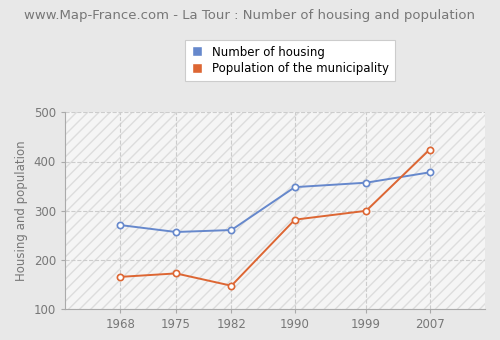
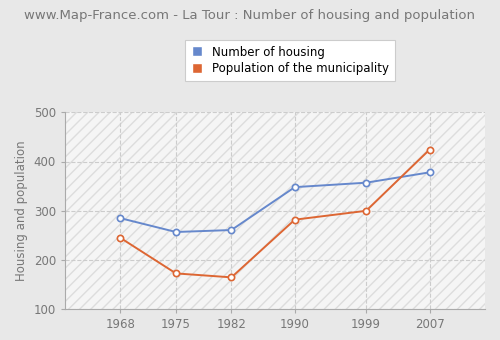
Number of housing/1968: 271 -> 285
Population of the municipality/1968: 166 -> 245
Population of the municipality/1982: 148 -> 165
